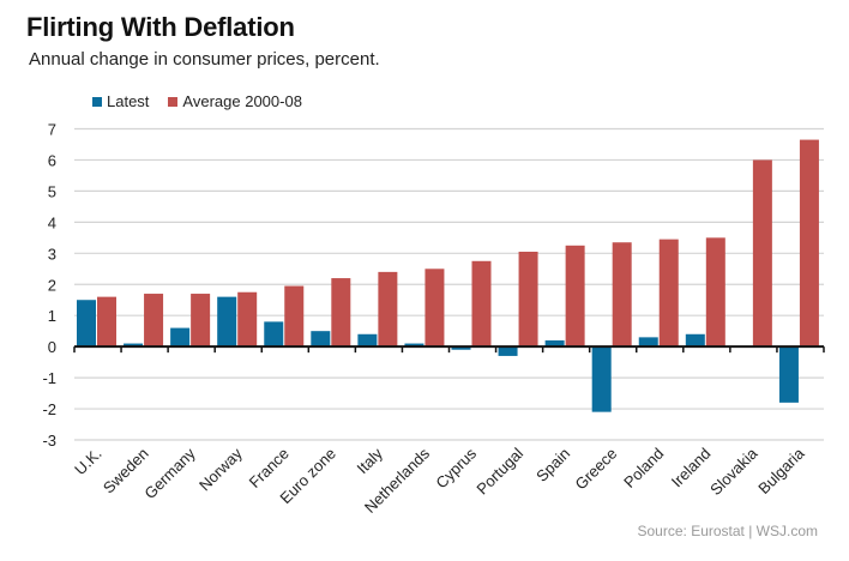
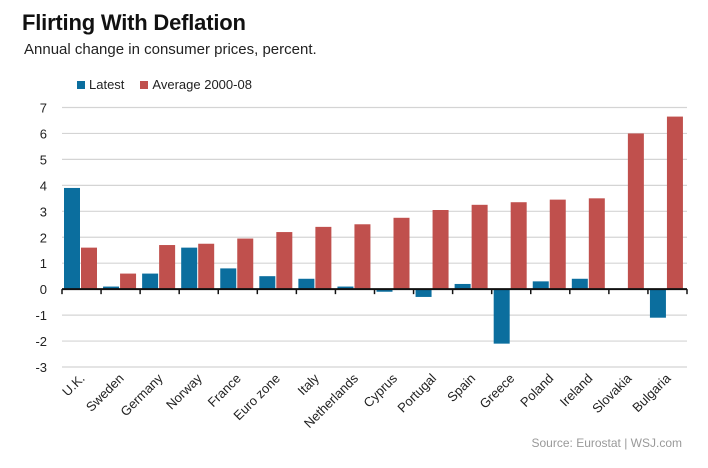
Latest/U.K.: 1.5 -> 3.9
Average 2000-08/Sweden: 1.7 -> 0.6
Latest/Bulgaria: -1.8 -> -1.1
